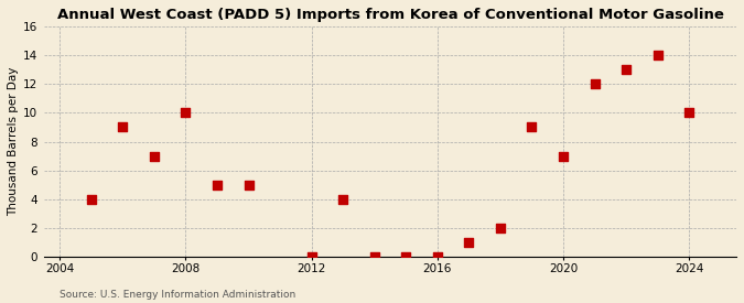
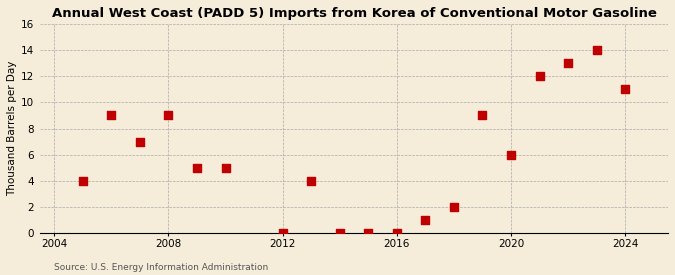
2008: 10 -> 9
2020: 7 -> 6
2024: 10 -> 11
